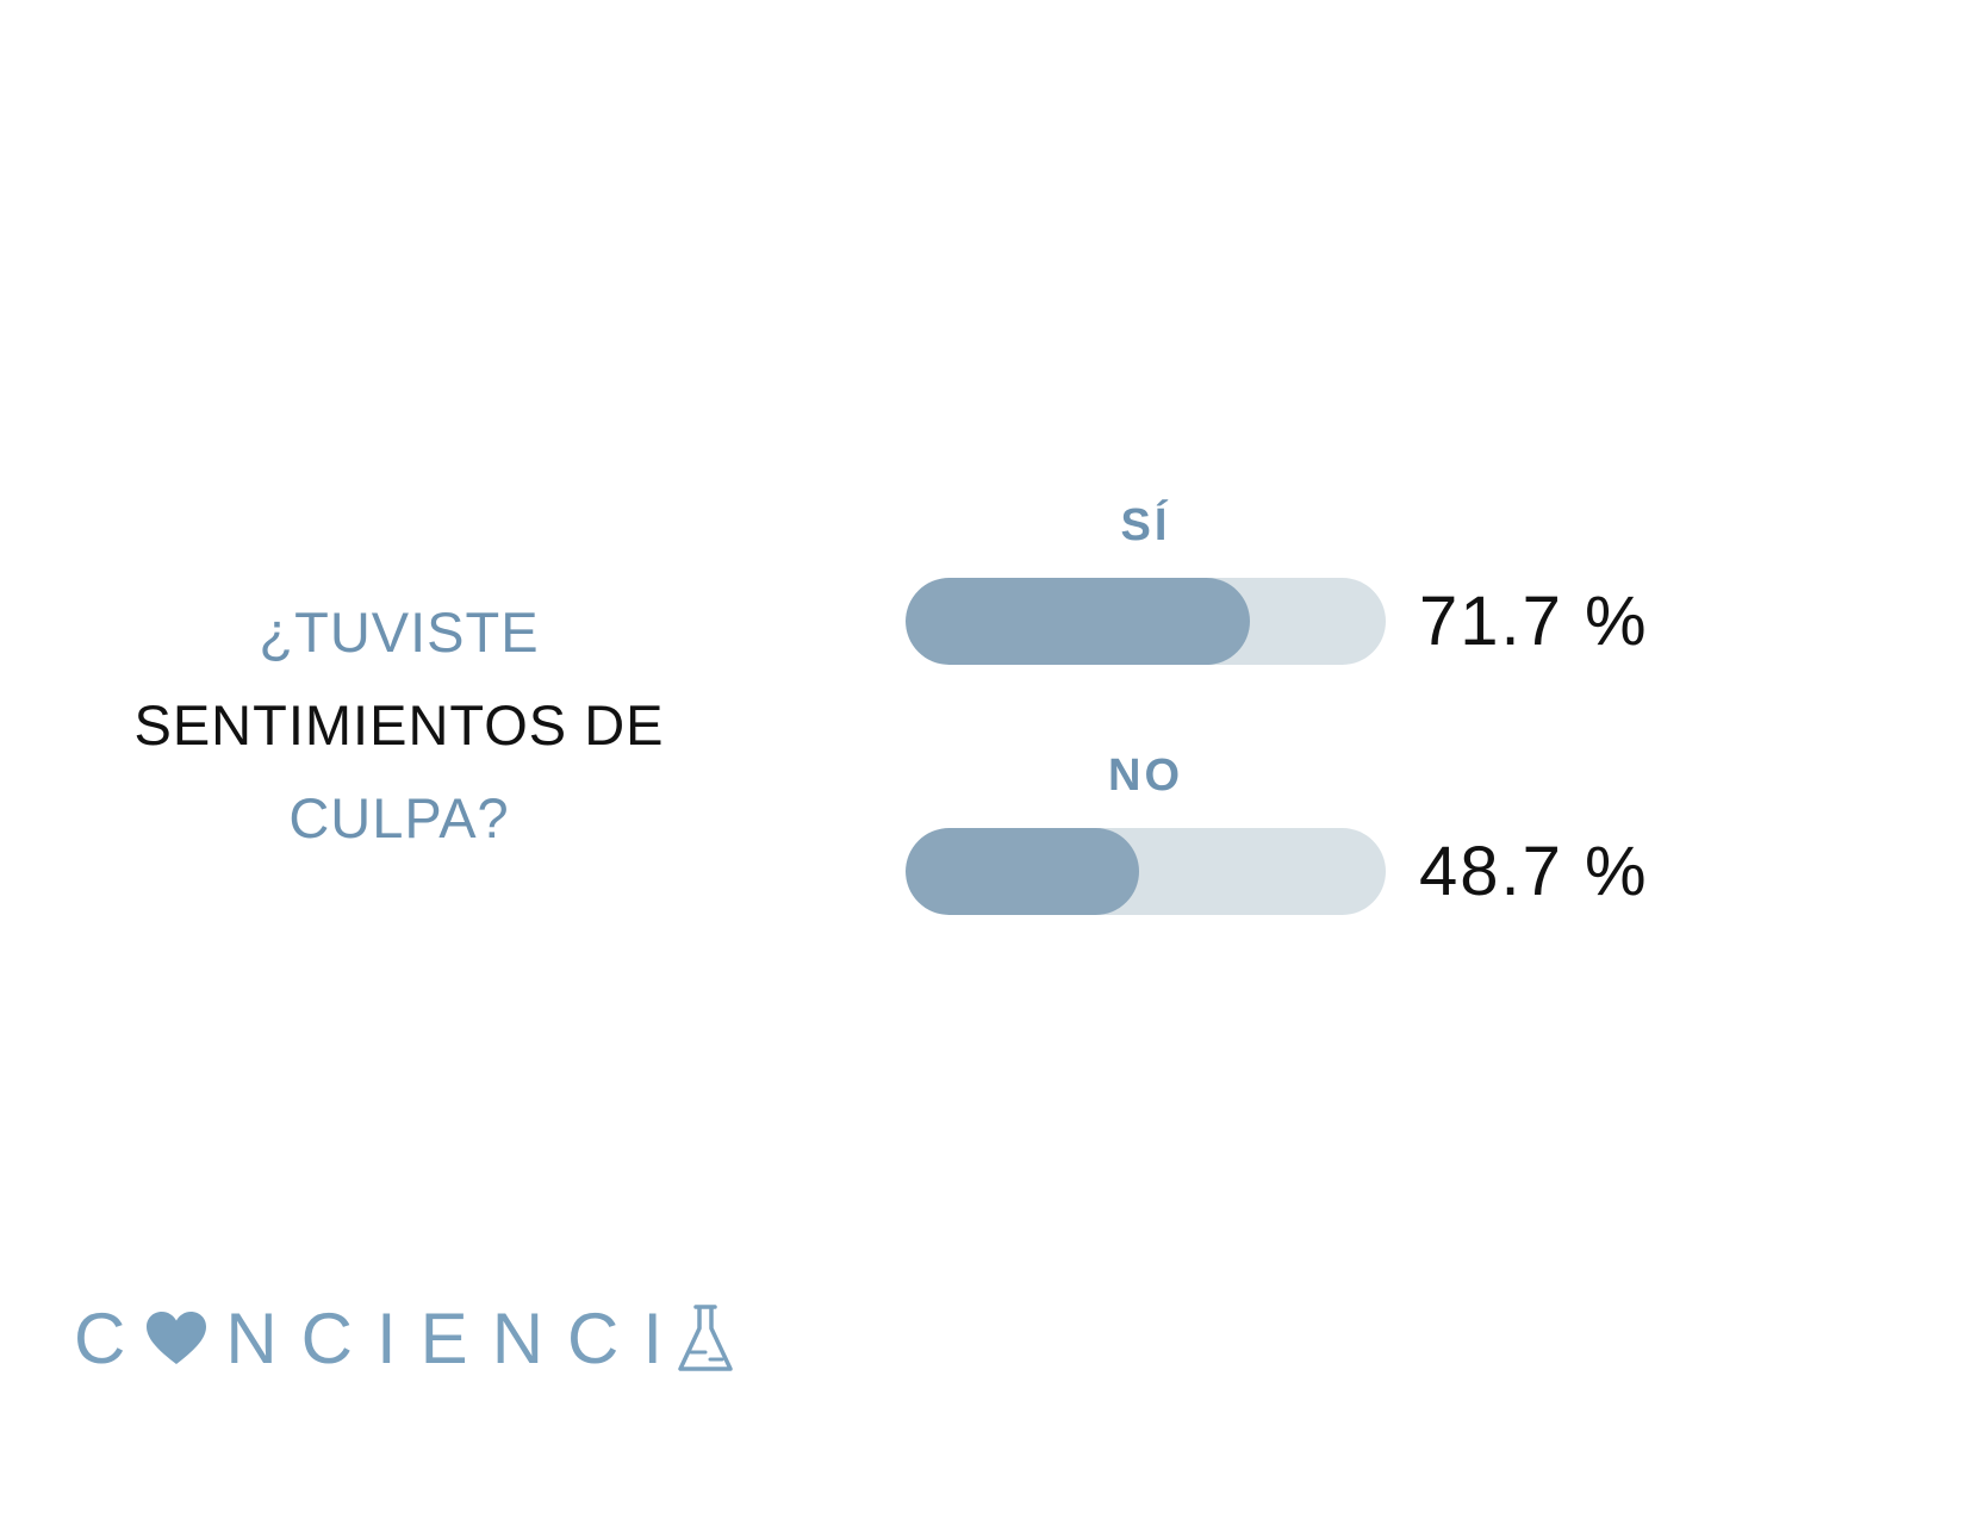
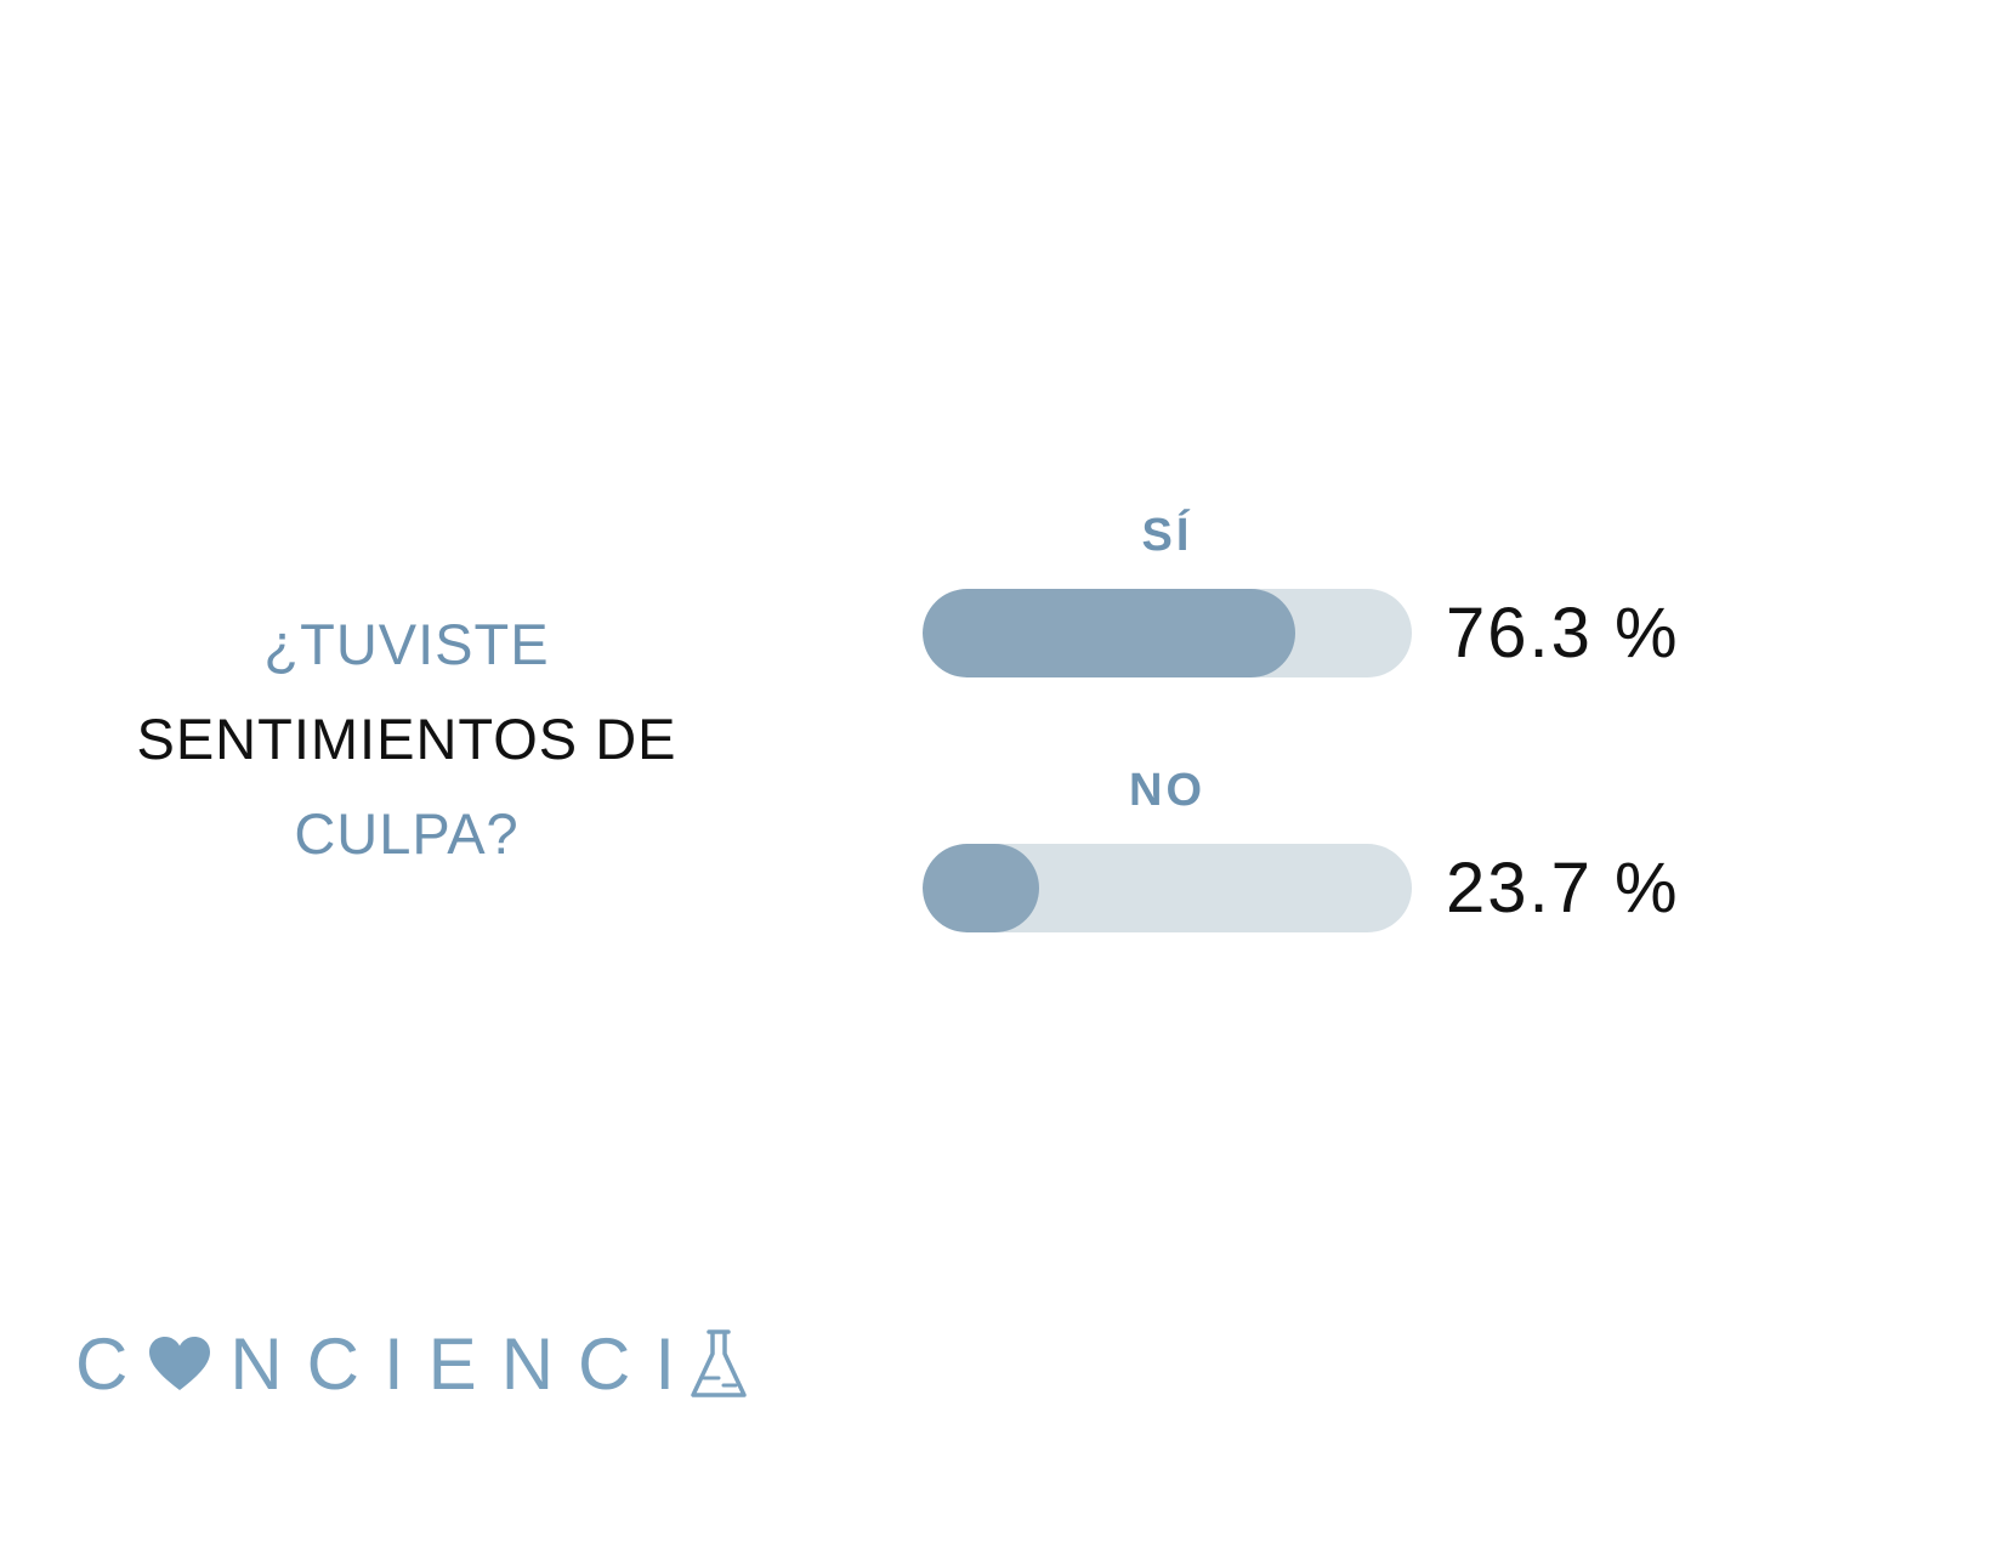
SÍ: 71.7 -> 76.3
NO: 48.7 -> 23.7
